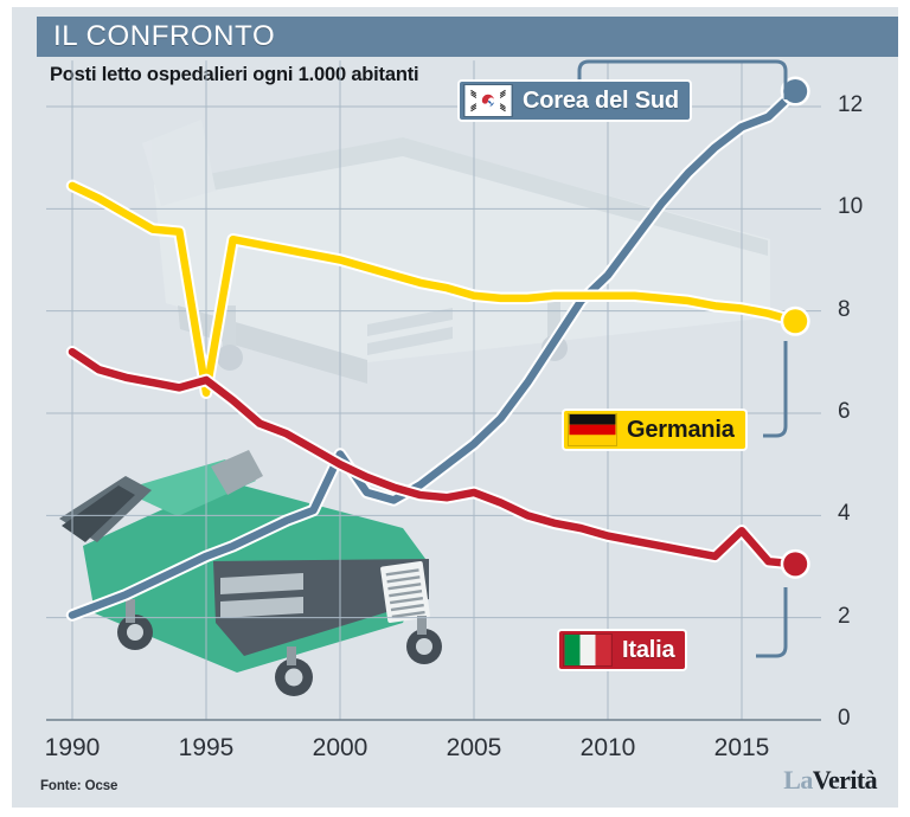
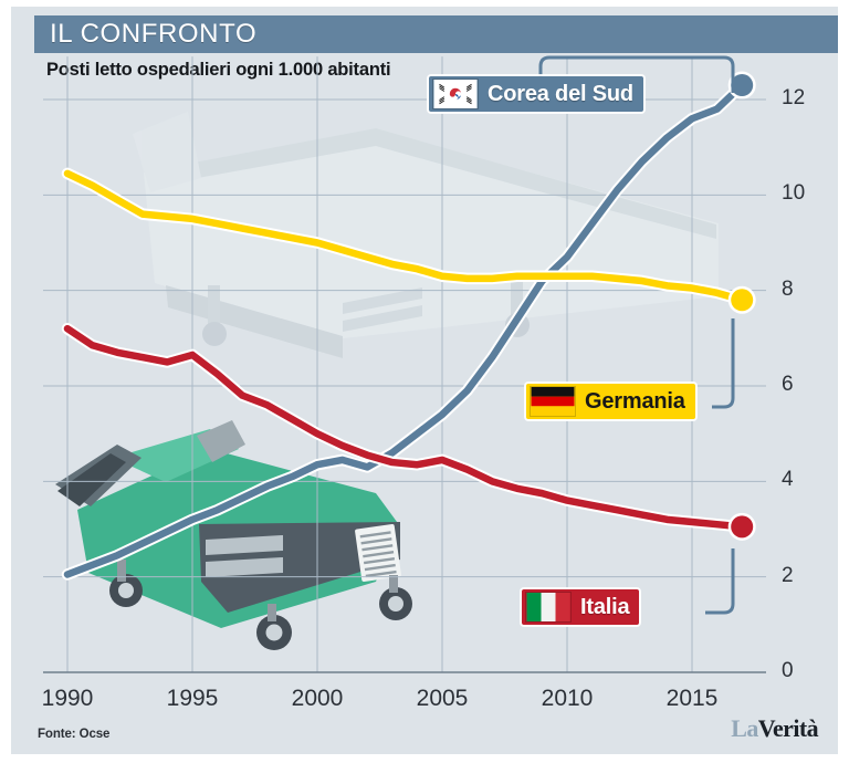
Germania/1995: 6.4 -> 9.5
Corea del Sud/2000: 5.2 -> 4.3
Italia/2015: 3.7 -> 3.1
